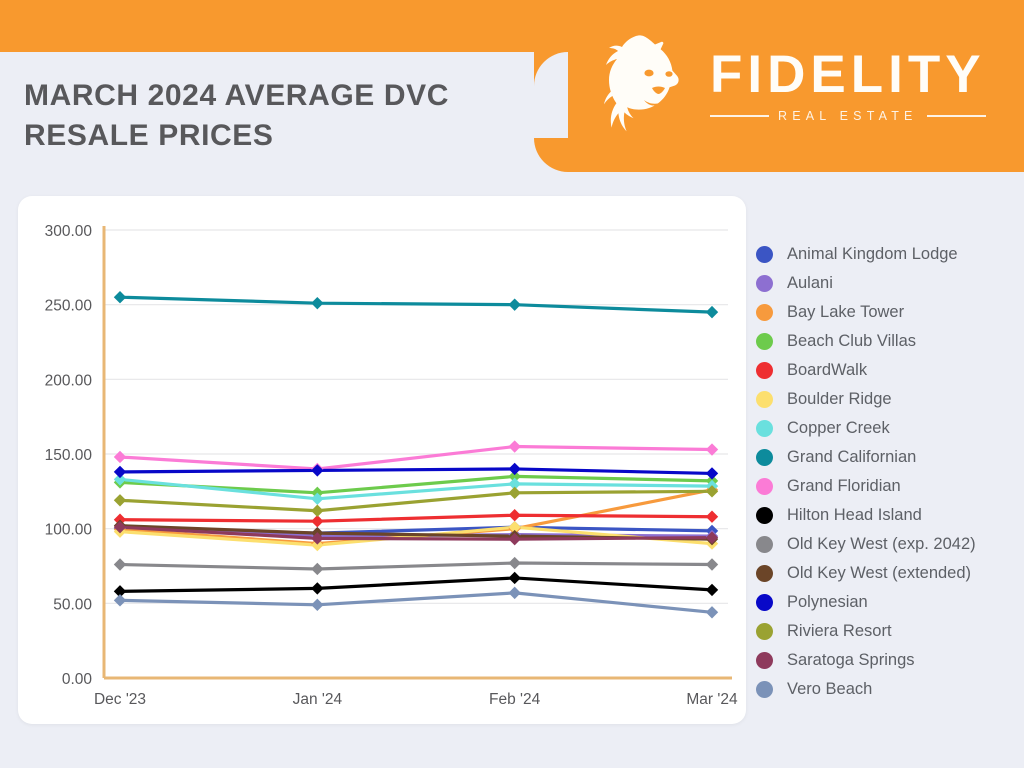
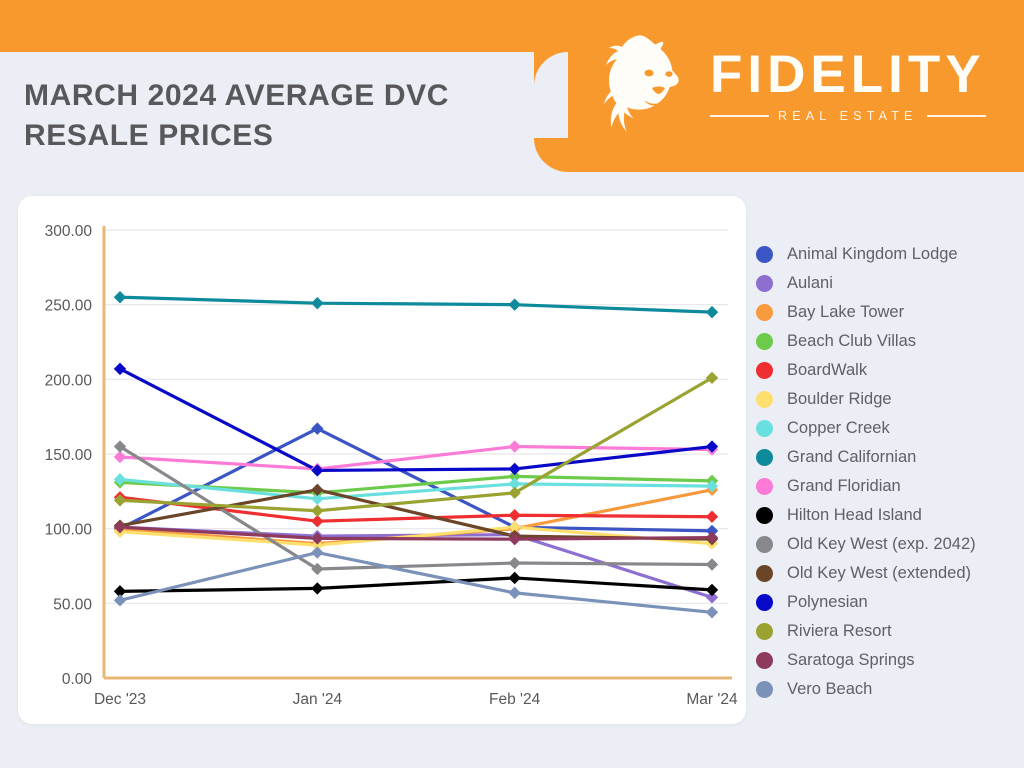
BoardWalk/Dec '23: 106 -> 121
Old Key West (exp. 2042)/Dec '23: 76 -> 155
Polynesian/Dec '23: 138 -> 207
Animal Kingdom Lodge/Jan '24: 97 -> 167
Old Key West (extended)/Jan '24: 97 -> 126
Vero Beach/Jan '24: 49 -> 84
Aulani/Mar '24: 95 -> 54
Polynesian/Mar '24: 137 -> 155
Riviera Resort/Mar '24: 125 -> 201
